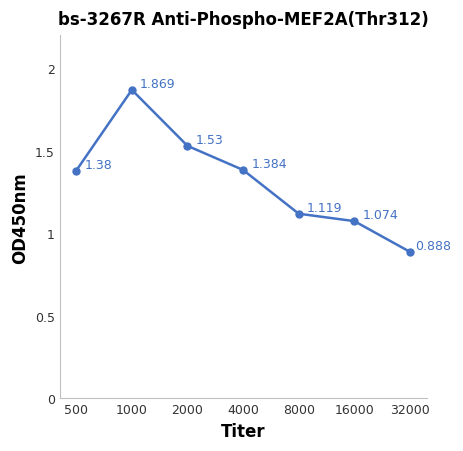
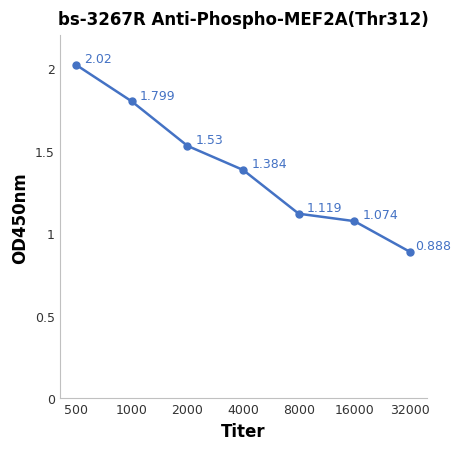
500: 1.38 -> 2.02
1000: 1.869 -> 1.799
